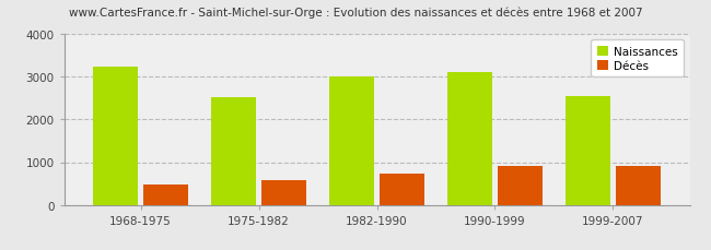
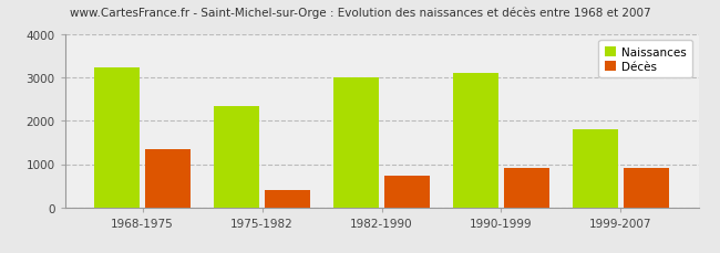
Décès/1968-1975: 480 -> 1350
Naissances/1975-1982: 2520 -> 2350
Décès/1975-1982: 590 -> 400
Naissances/1999-2007: 2540 -> 1800
